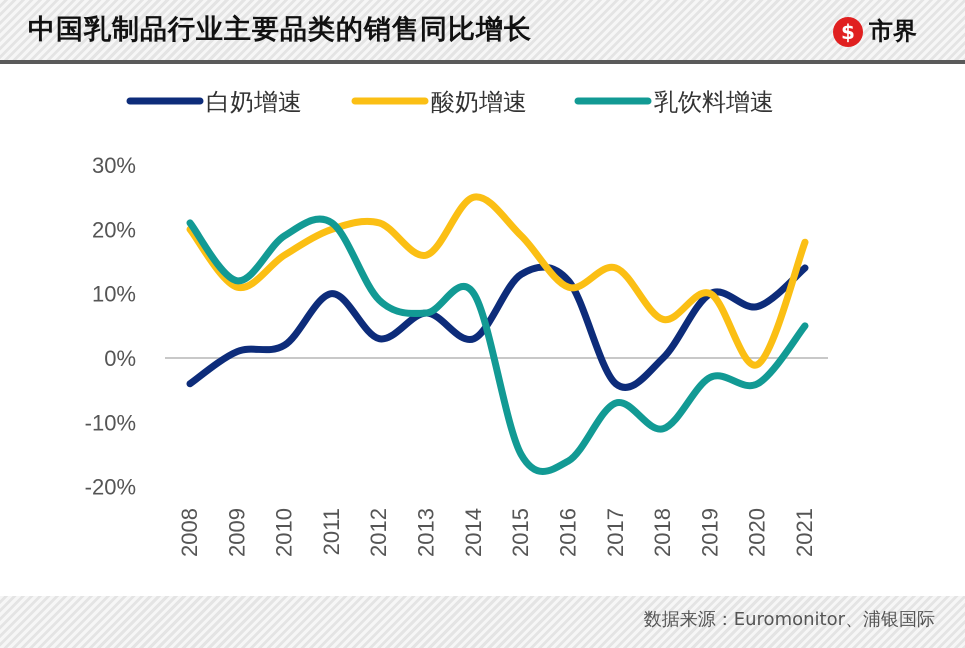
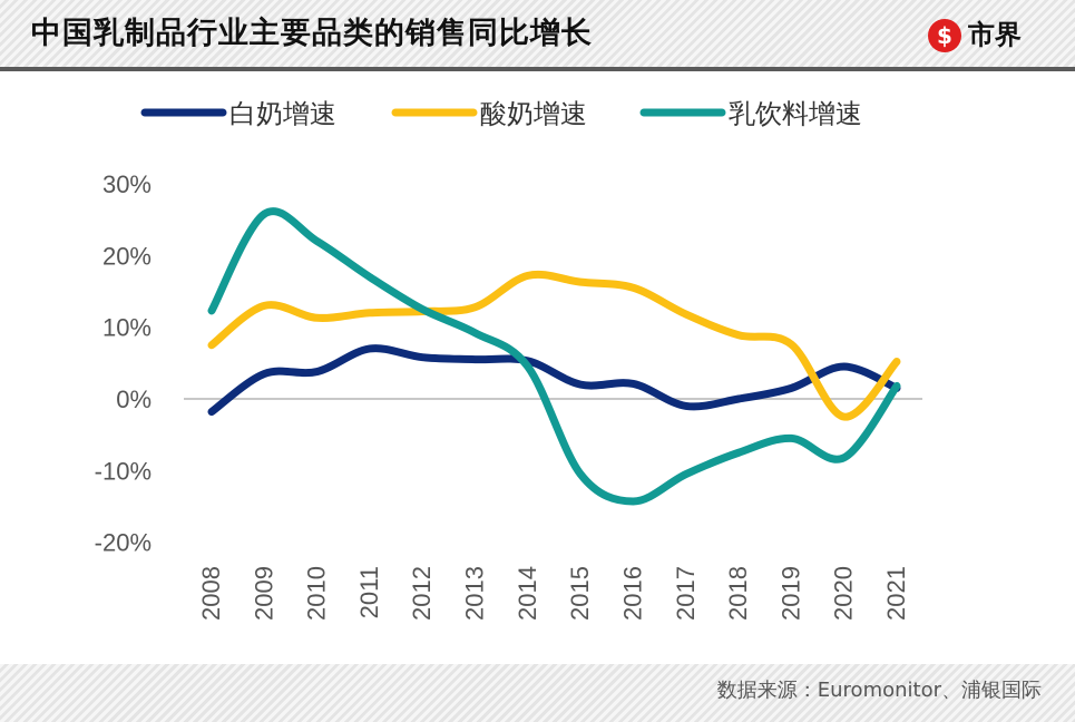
白奶增速/2008: -4% -> -2%
酸奶增速/2008: 20% -> 8%
乳饮料增速/2008: 21% -> 12%
白奶增速/2009: 1% -> 4%
酸奶增速/2009: 11% -> 13%
乳饮料增速/2009: 12% -> 26%
白奶增速/2010: 2% -> 4%
酸奶增速/2010: 16% -> 11%
乳饮料增速/2010: 19% -> 22%
白奶增速/2011: 10% -> 7%
酸奶增速/2011: 20% -> 12%
乳饮料增速/2011: 21% -> 17%
白奶增速/2012: 3% -> 6%
酸奶增速/2012: 21% -> 12%
乳饮料增速/2012: 9% -> 12%
白奶增速/2013: 7% -> 6%
酸奶增速/2013: 16% -> 13%
乳饮料增速/2013: 7% -> 9%
白奶增速/2014: 3% -> 5%
酸奶增速/2014: 25% -> 17%
乳饮料增速/2014: 10% -> 4%
白奶增速/2015: 13% -> 2%
酸奶增速/2015: 19% -> 16%
乳饮料增速/2015: -15% -> -10%
白奶增速/2016: 12% -> 2%
酸奶增速/2016: 11% -> 16%
乳饮料增速/2016: -16% -> -14%
白奶增速/2017: -4% -> -1%
酸奶增速/2017: 14% -> 12%
乳饮料增速/2017: -7% -> -10%
酸奶增速/2018: 6% -> 9%
乳饮料增速/2018: -11% -> -8%
白奶增速/2019: 10% -> 2%
酸奶增速/2019: 10% -> 8%
乳饮料增速/2019: -3% -> -6%
白奶增速/2020: 8% -> 4%
酸奶增速/2020: -1% -> -2%
乳饮料增速/2020: -4% -> -8%
白奶增速/2021: 14% -> 2%
酸奶增速/2021: 18% -> 5%
乳饮料增速/2021: 5% -> 2%
